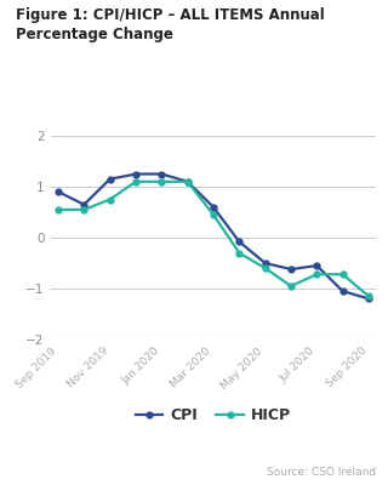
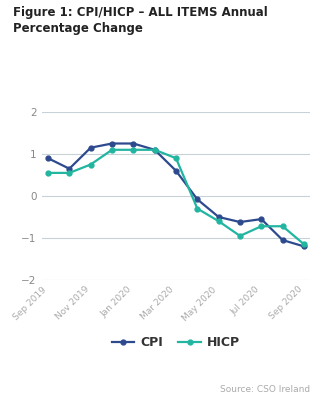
HICP/Mar 2020: 0.45 -> 0.90
